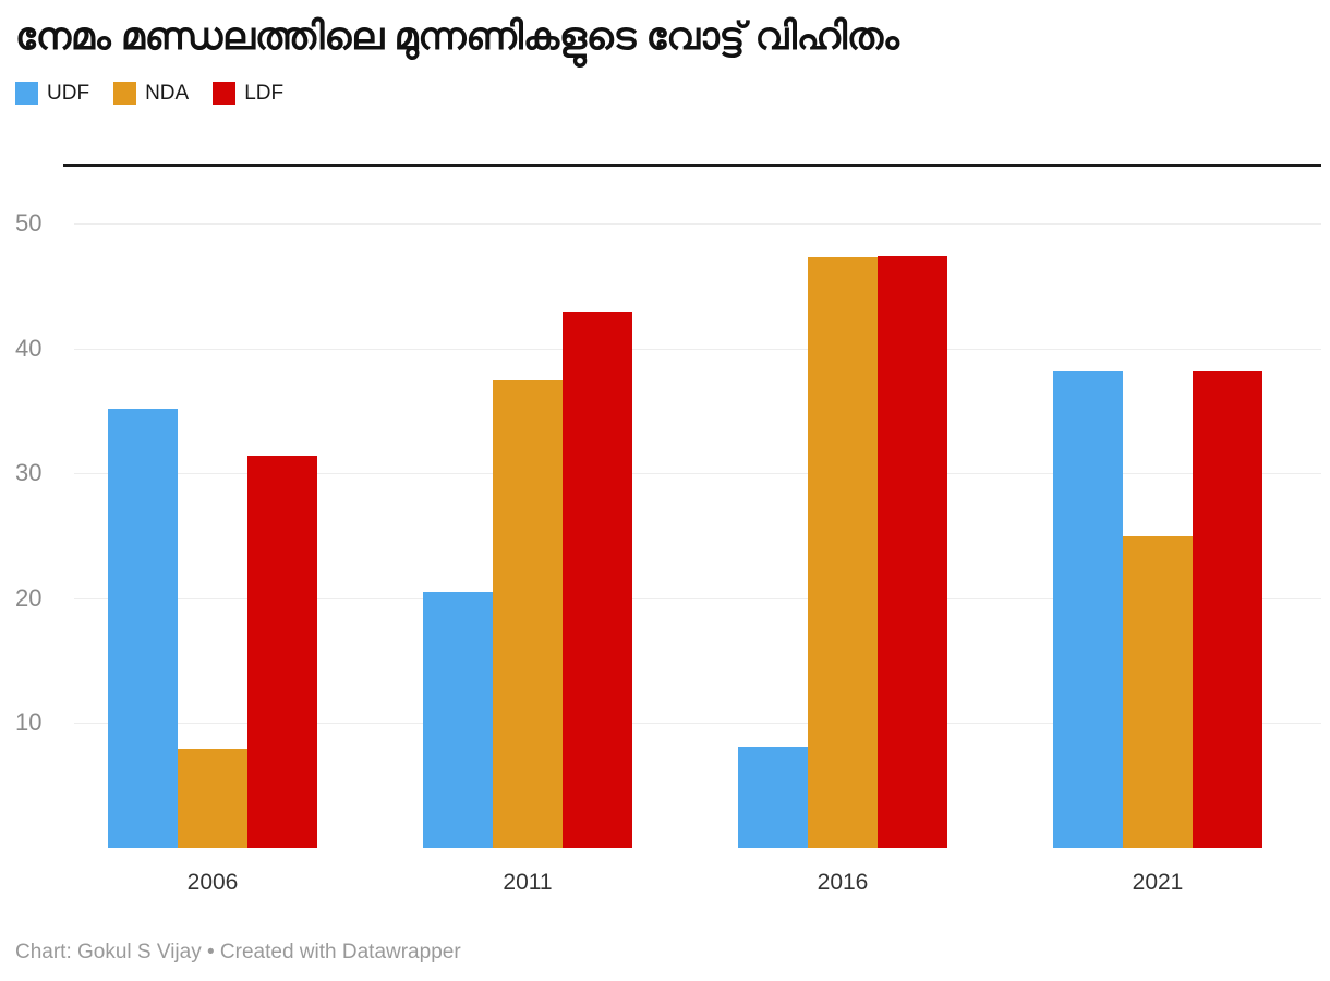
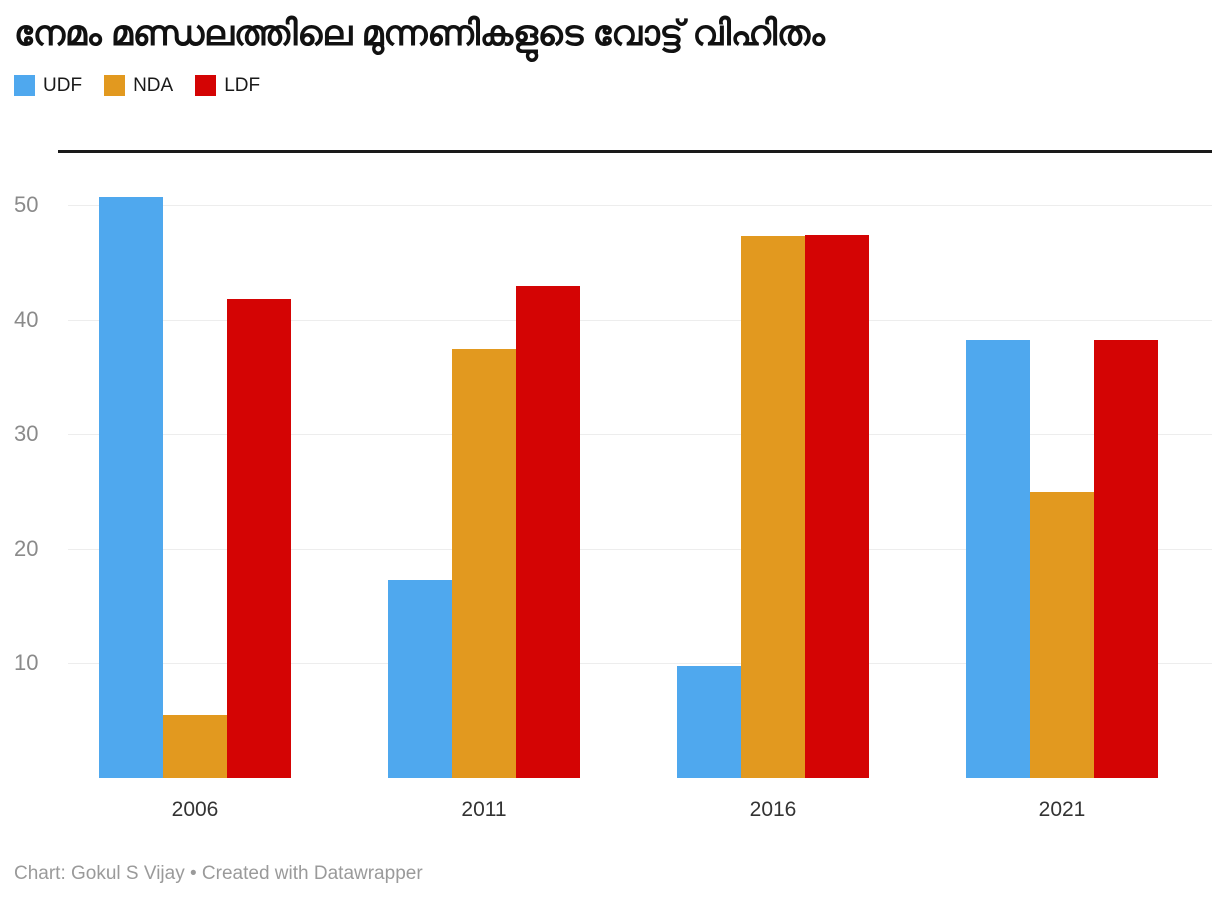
UDF/2006: 35.2 -> 50.7
NDA/2006: 7.9 -> 5.5
LDF/2006: 31.4 -> 41.8
UDF/2011: 20.5 -> 17.3
UDF/2016: 8.1 -> 9.8
